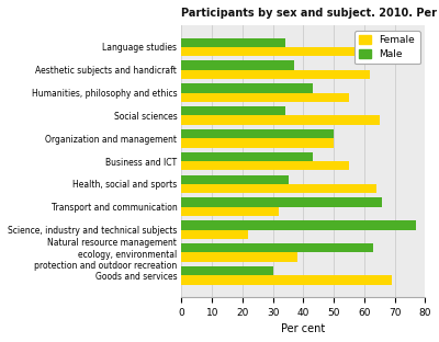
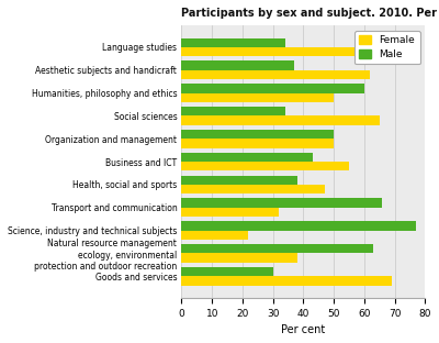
Male/Humanities, philosophy and ethics: 43 -> 60
Female/Humanities, philosophy and ethics: 55 -> 50
Male/Health, social and sports: 35 -> 38
Female/Health, social and sports: 64 -> 47
